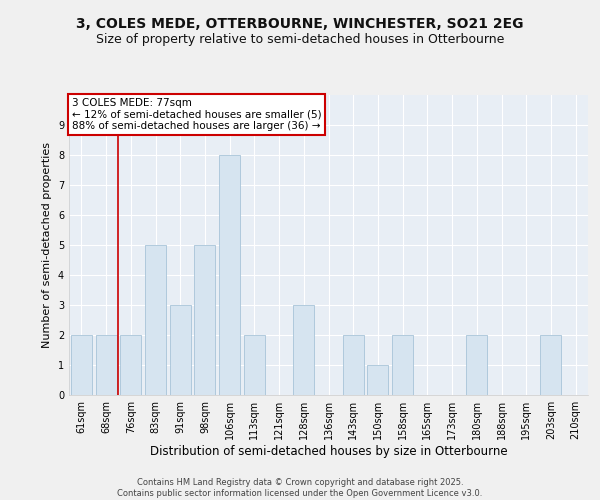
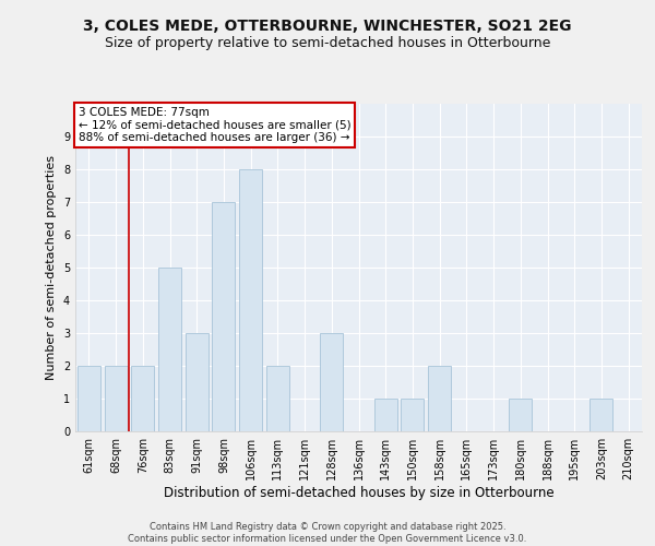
98sqm: 5 -> 7
143sqm: 2 -> 1
180sqm: 2 -> 1
203sqm: 2 -> 1
